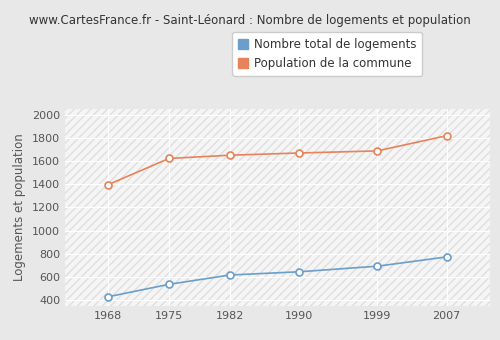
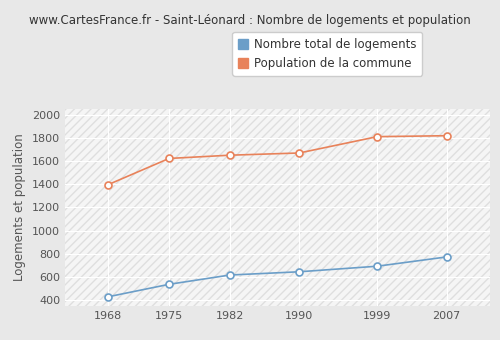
Population de la commune/1999: 1690 -> 1810
